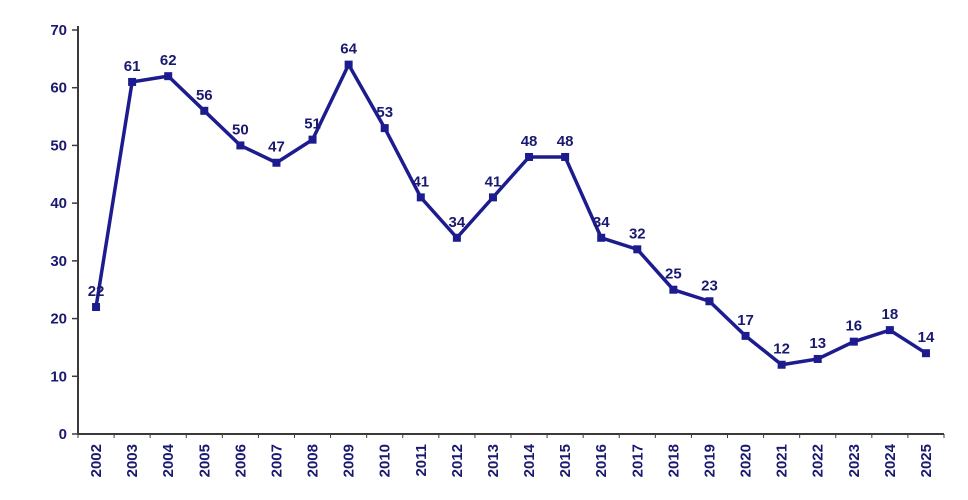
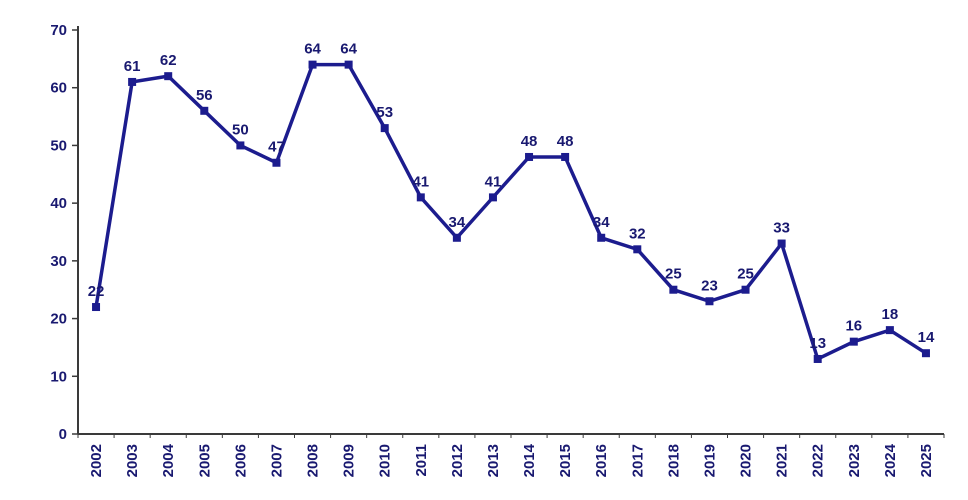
2008: 51 -> 64
2020: 17 -> 25
2021: 12 -> 33
